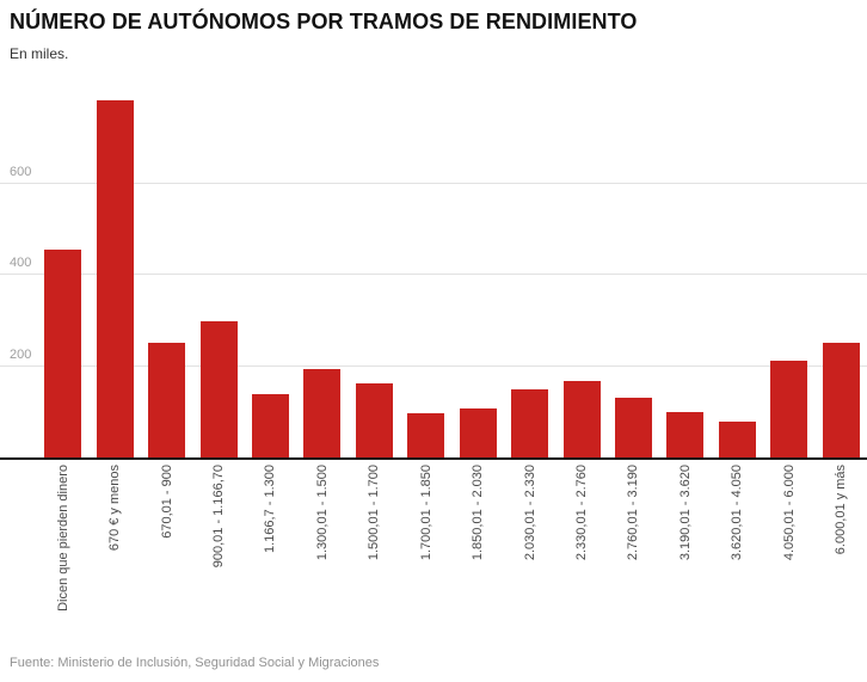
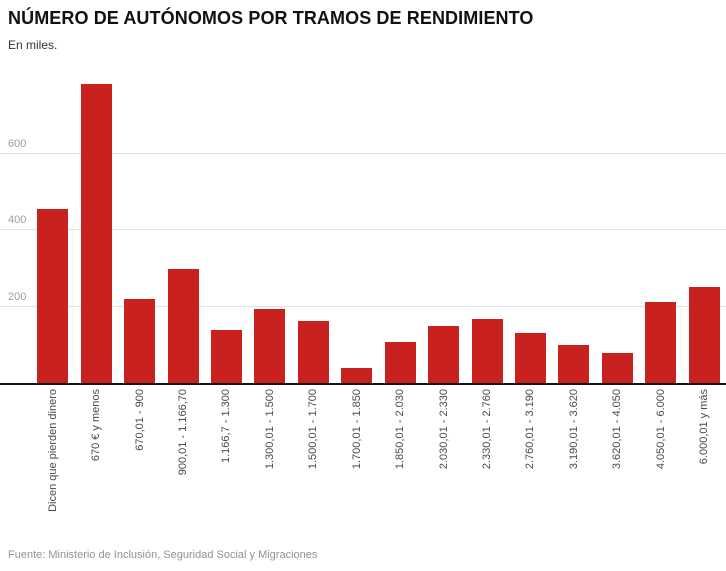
670,01 - 900: 250 -> 220
1.700,01 - 1.850: 100 -> 40
